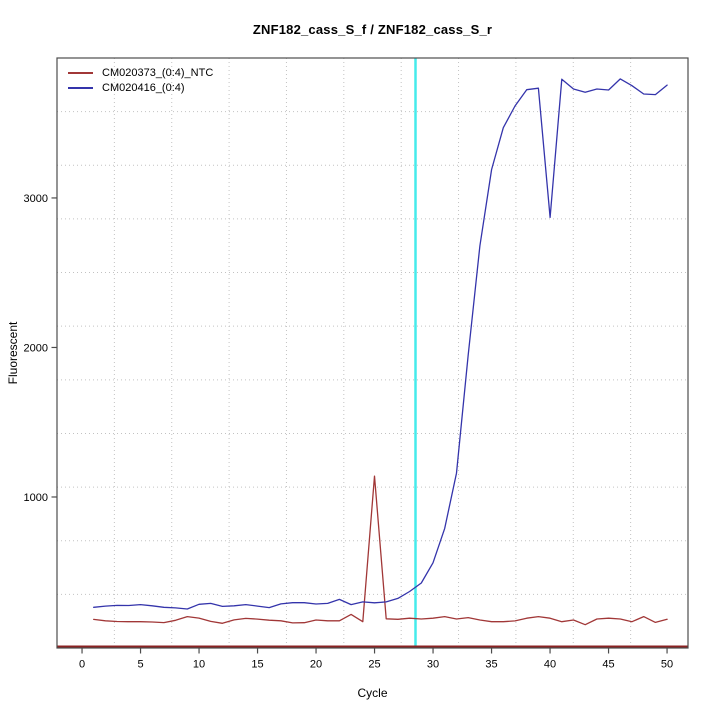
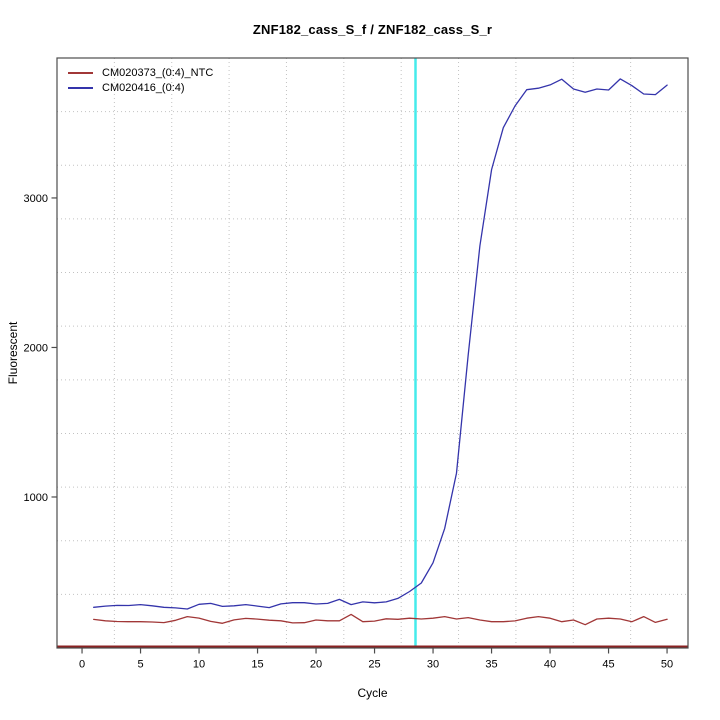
CM020373_(0:4)_NTC/25: 1140 -> 170
CM020416_(0:4)/40: 2870 -> 3760
